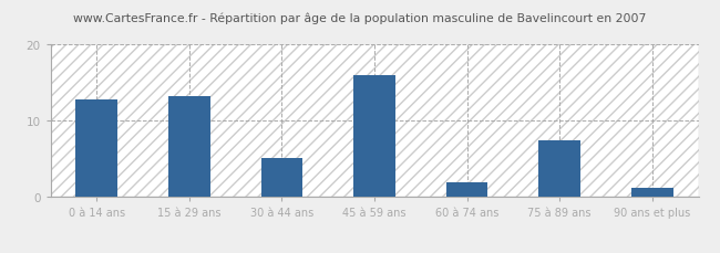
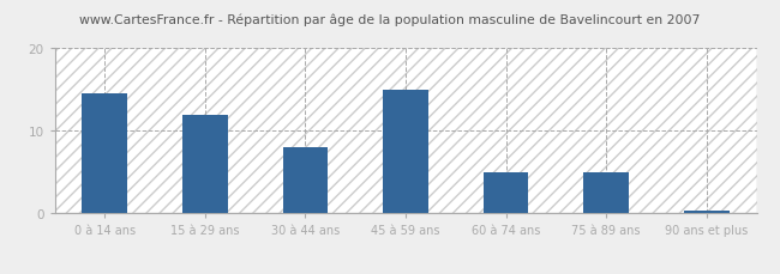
0 à 14 ans: 12.8 -> 14.5
15 à 29 ans: 13.2 -> 12.0
30 à 44 ans: 5.2 -> 8.0
45 à 59 ans: 16.0 -> 15.0
60 à 74 ans: 2.0 -> 5.0
75 à 89 ans: 7.4 -> 5.0
90 ans et plus: 1.2 -> 0.3
